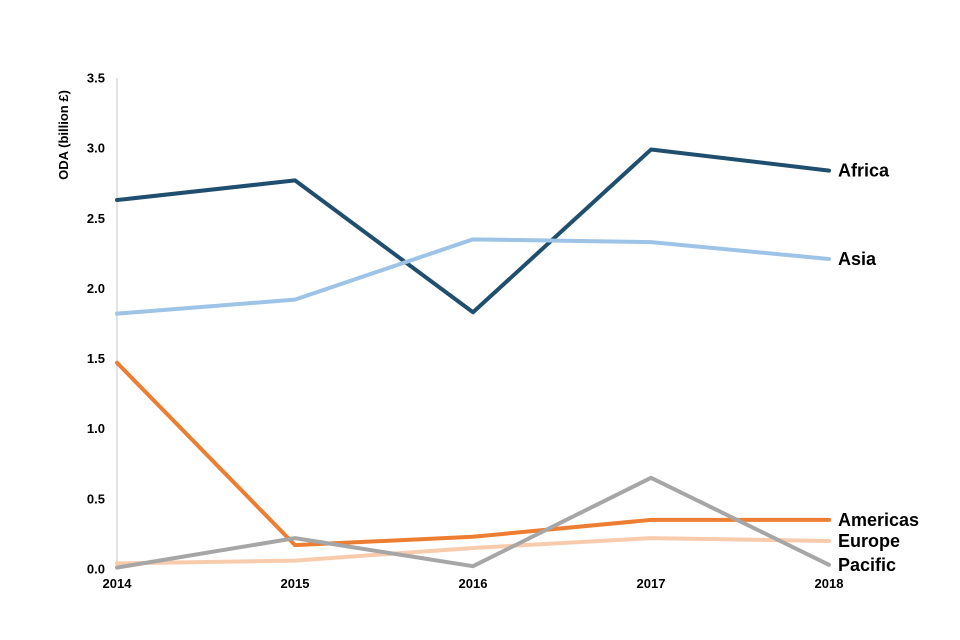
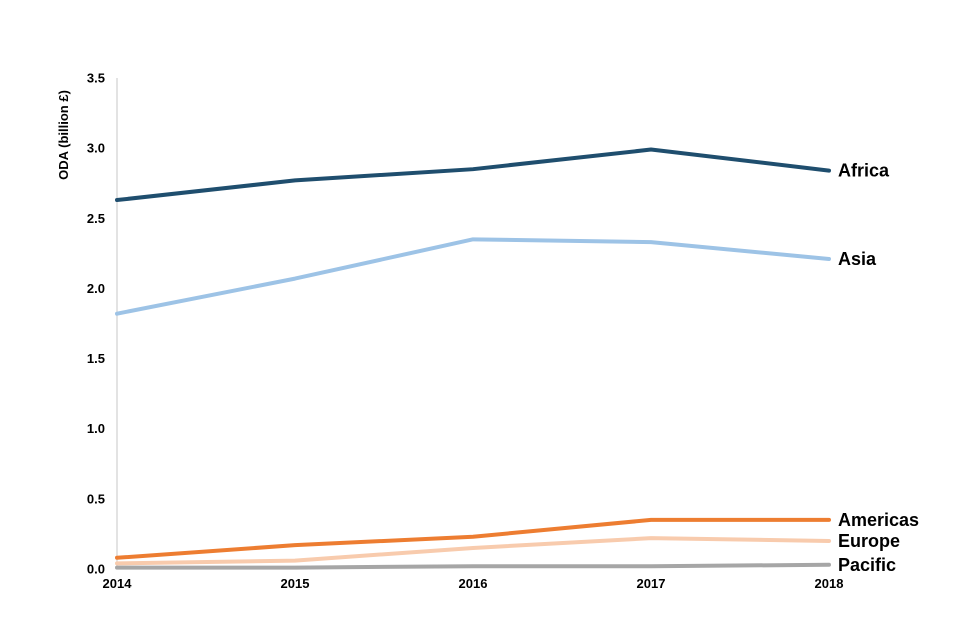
Americas/2014: 1.47 -> 0.08
Asia/2015: 1.92 -> 2.07
Pacific/2015: 0.22 -> 0.01
Africa/2016: 1.83 -> 2.85
Pacific/2017: 0.65 -> 0.02
